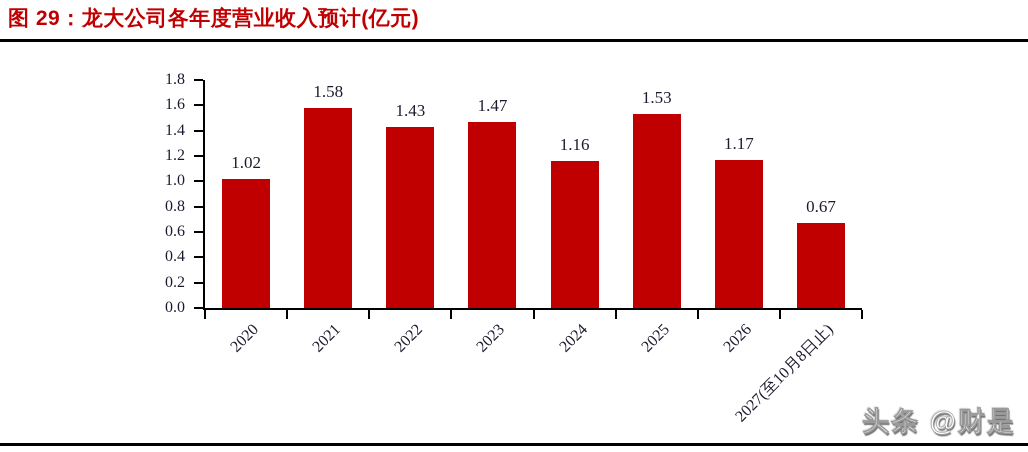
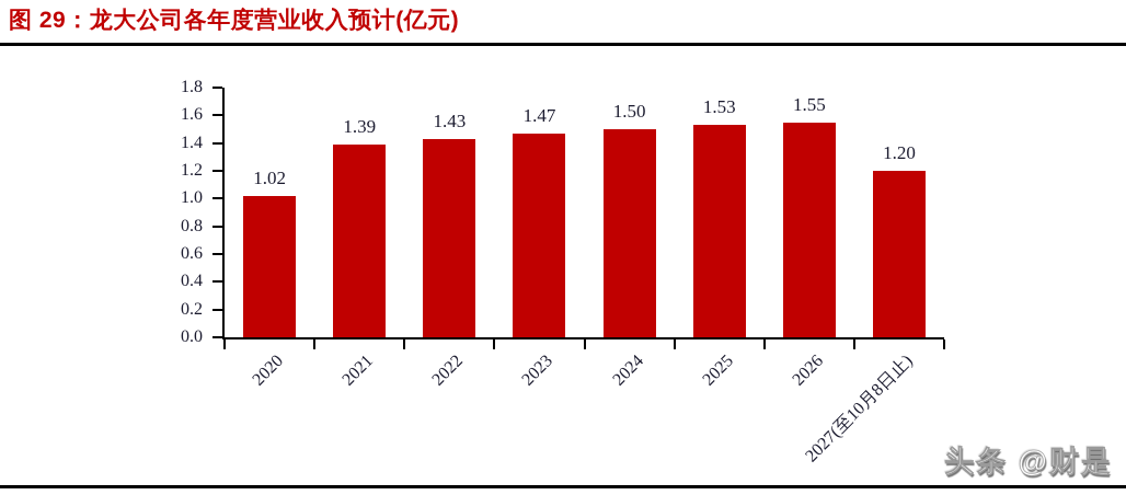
2021: 1.58 -> 1.39
2024: 1.16 -> 1.50
2026: 1.17 -> 1.55
2027(至10月8日止): 0.67 -> 1.20
